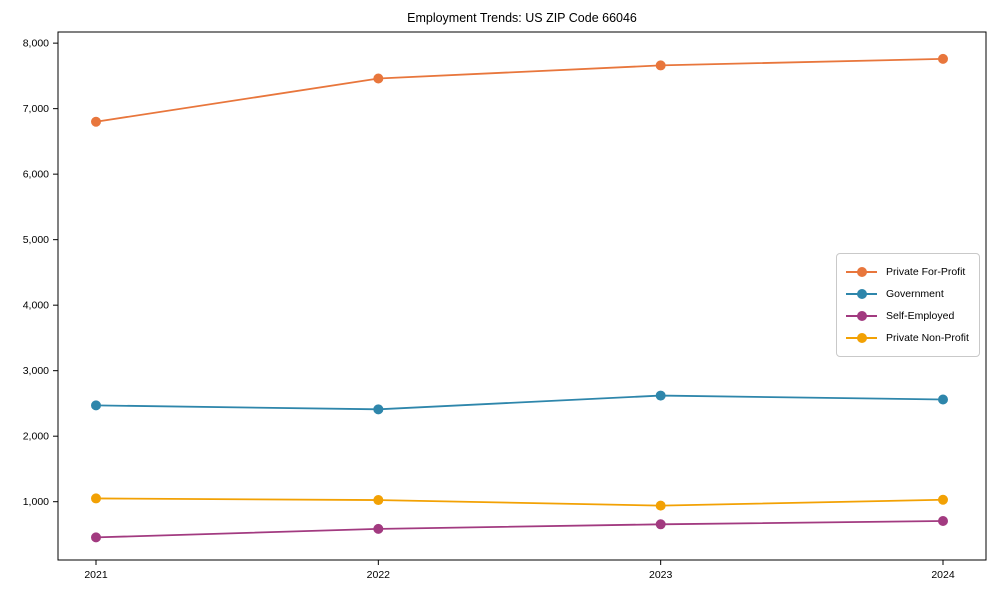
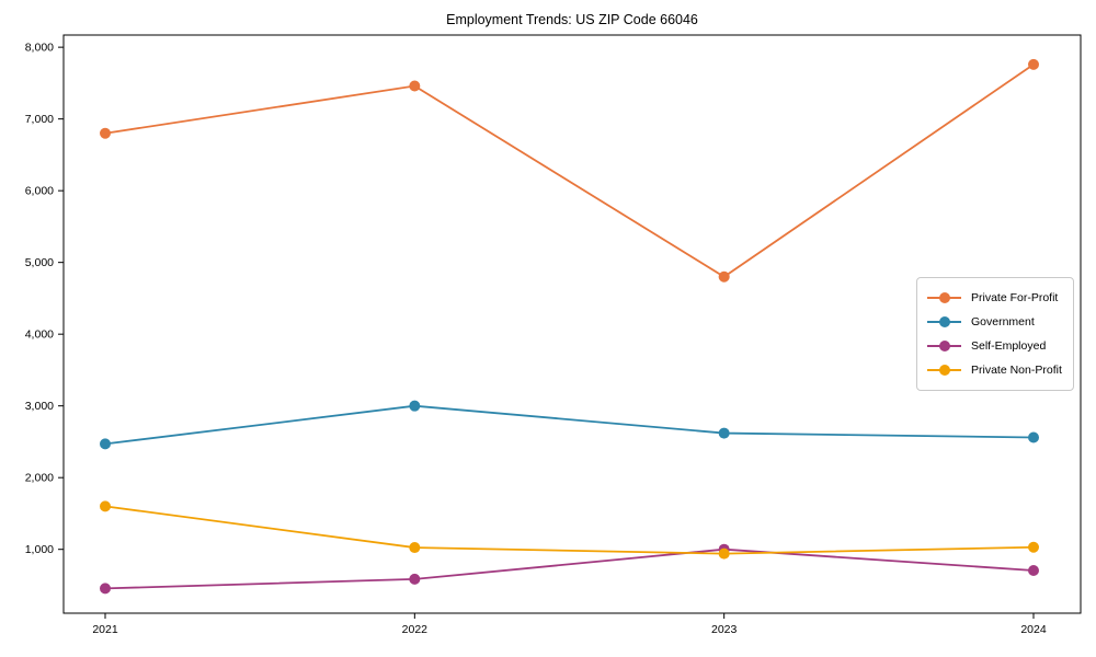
Private Non-Profit/2021: 1000 -> 1600
Government/2022: 2400 -> 3000
Private For-Profit/2023: 7700 -> 4800
Self-Employed/2023: 700 -> 1000
